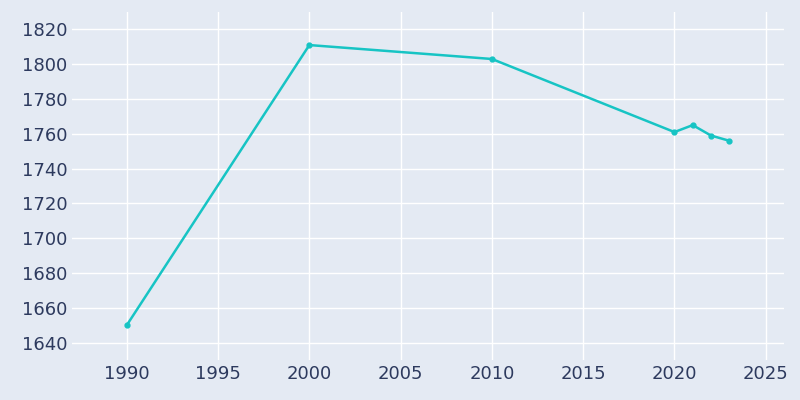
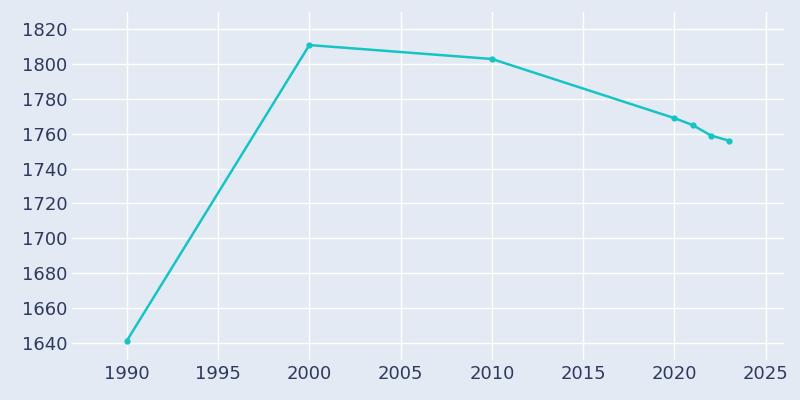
1990: 1650 -> 1641
2020: 1761 -> 1769
